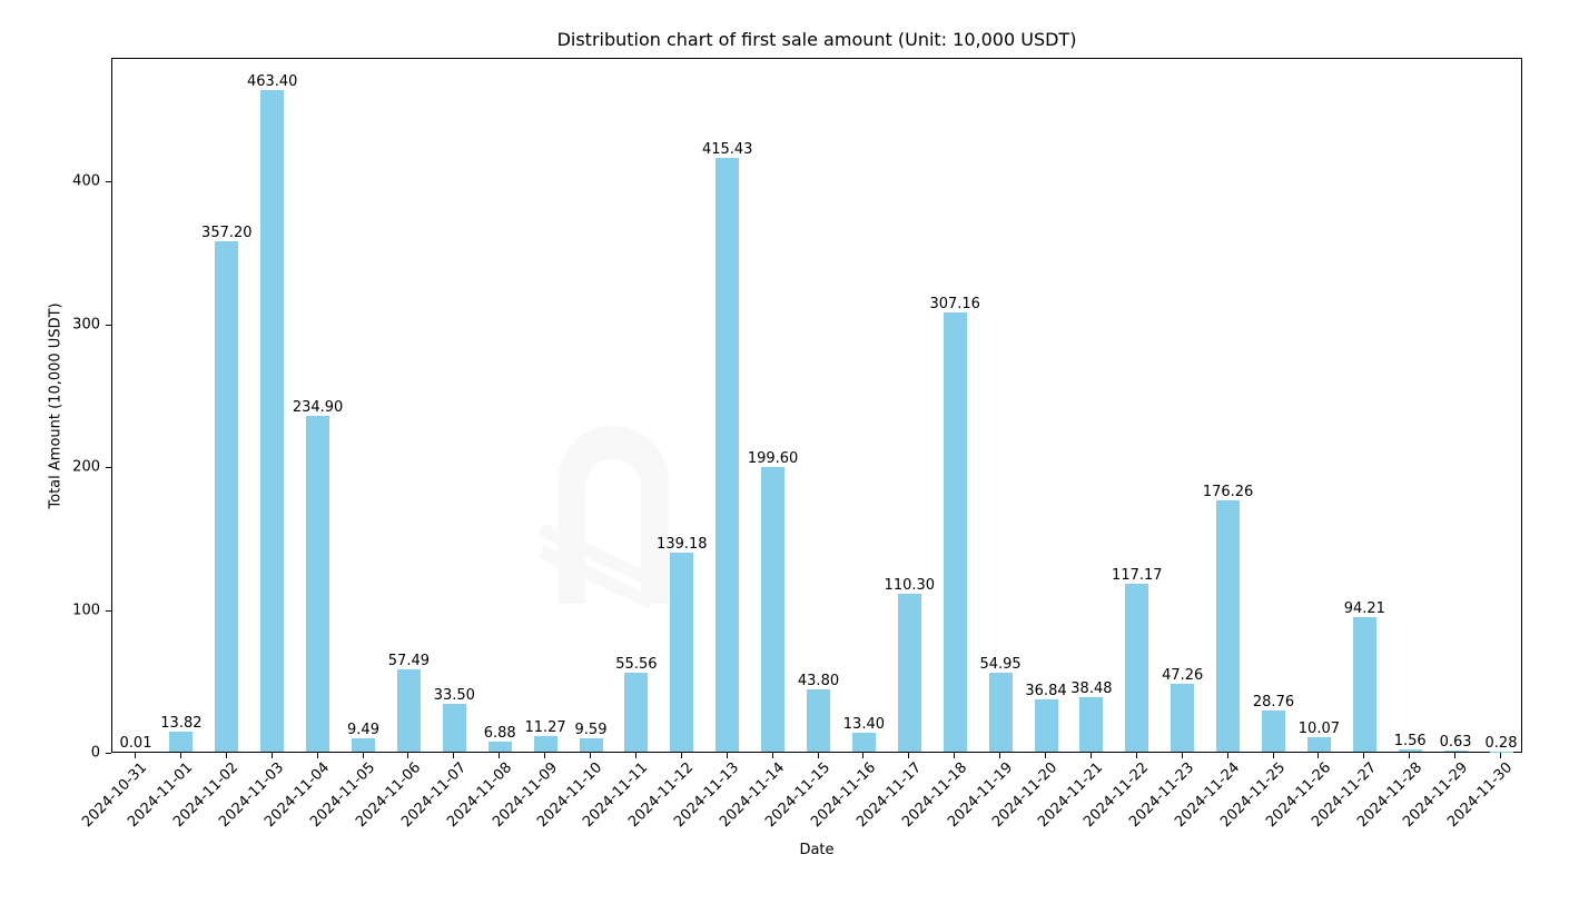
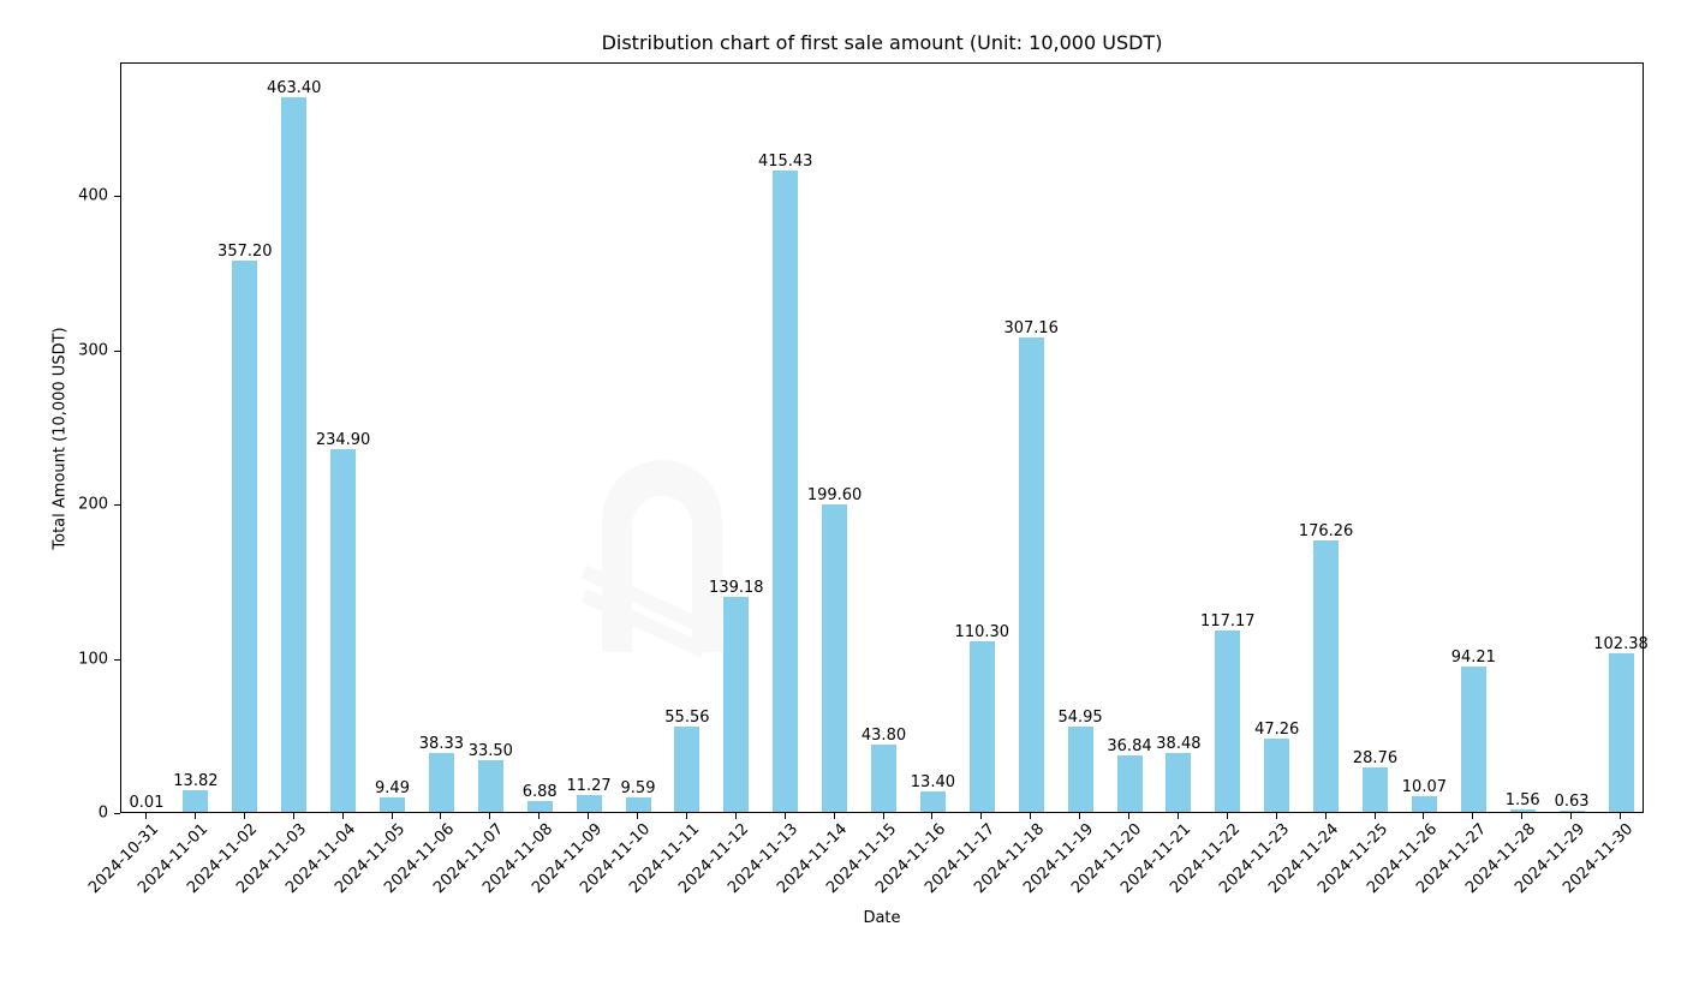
2024-11-06: 57.49 -> 38.33
2024-11-30: 0.28 -> 102.38
